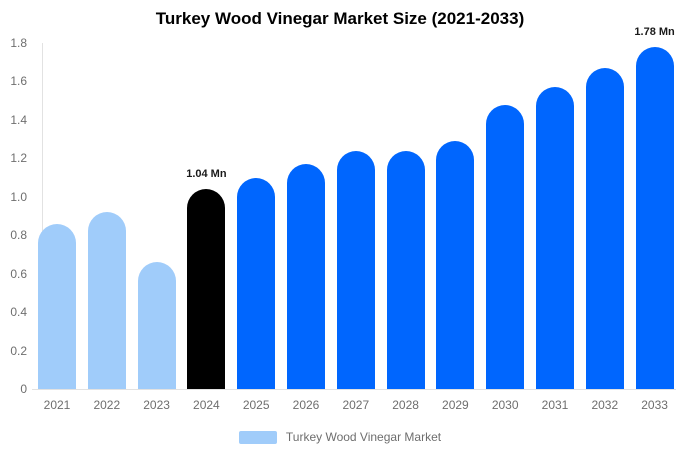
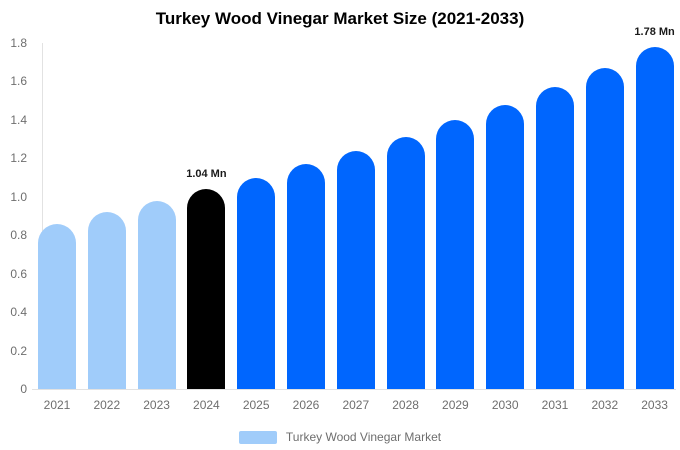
2023: 0.66 -> 0.98
2028: 1.24 -> 1.31
2029: 1.29 -> 1.40
